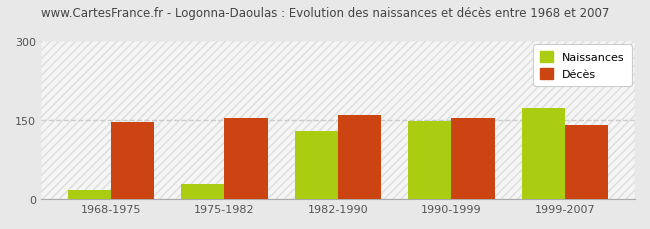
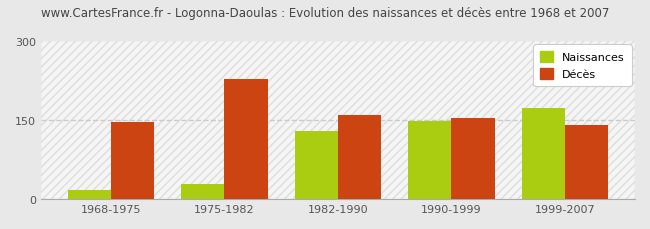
Décès/1975-1982: 154 -> 228
